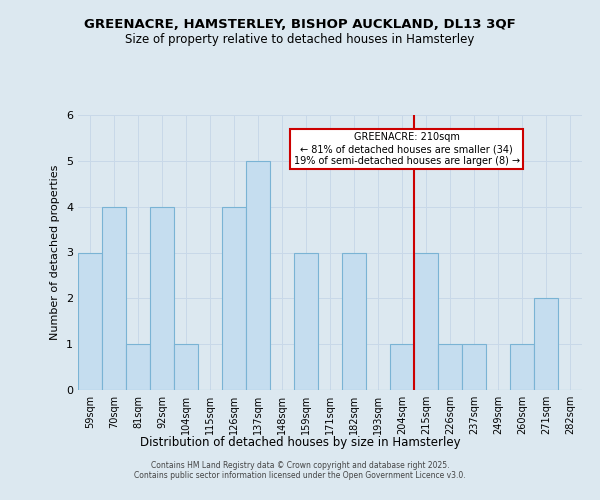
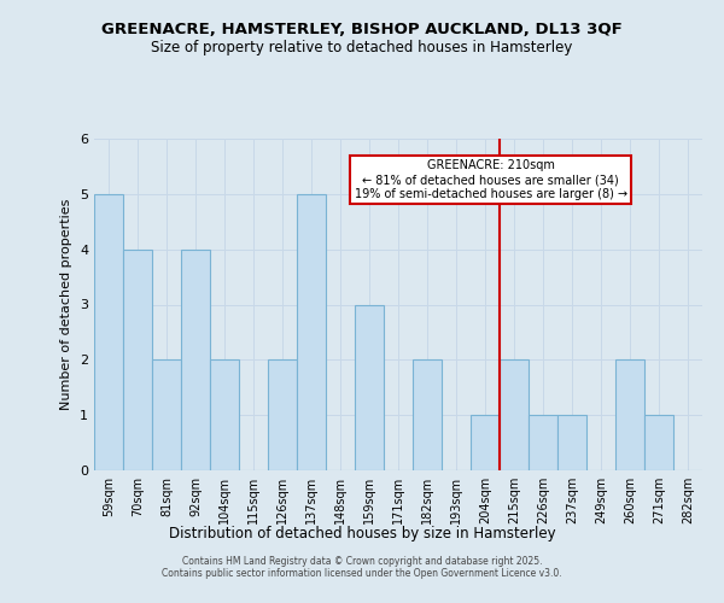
59sqm: 3 -> 5
81sqm: 1 -> 2
104sqm: 1 -> 2
126sqm: 4 -> 2
182sqm: 3 -> 2
215sqm: 3 -> 2
260sqm: 1 -> 2
271sqm: 2 -> 1
